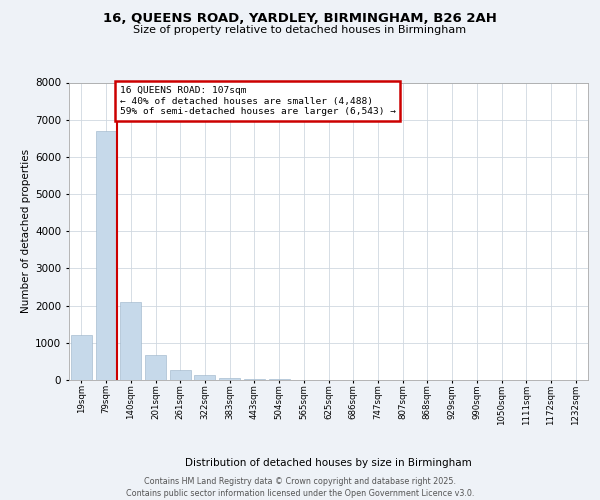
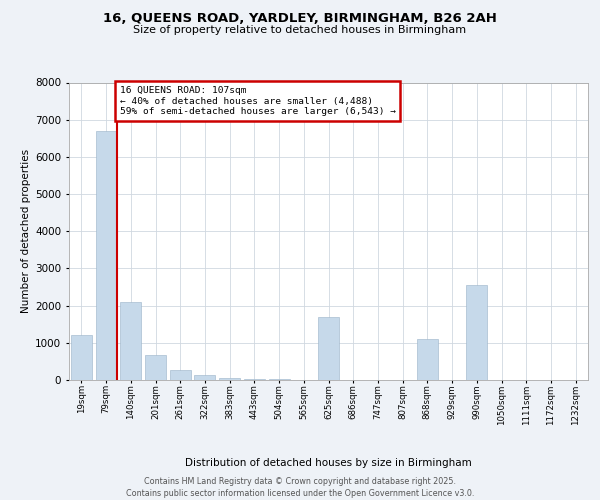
625sqm: 0 -> 1700
868sqm: 0 -> 1100
990sqm: 0 -> 2550
